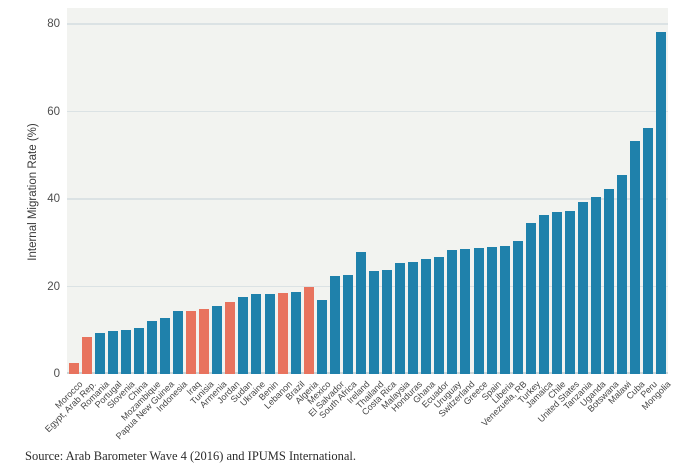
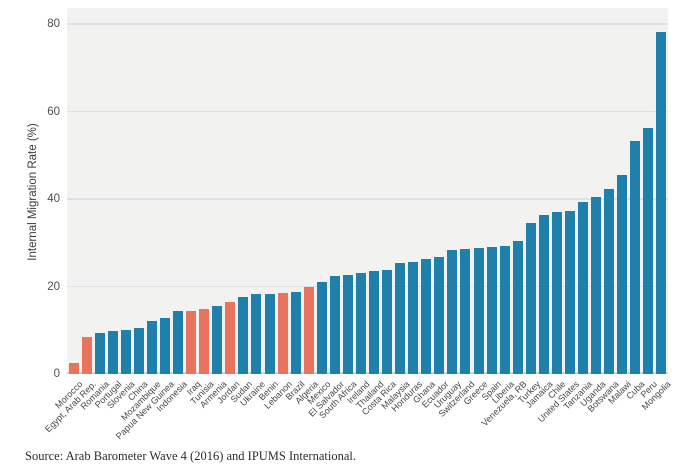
Mexico: 17 -> 21
Ireland: 28 -> 23
